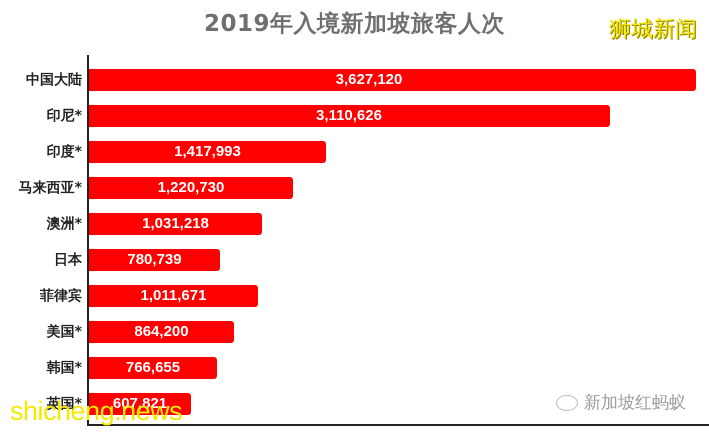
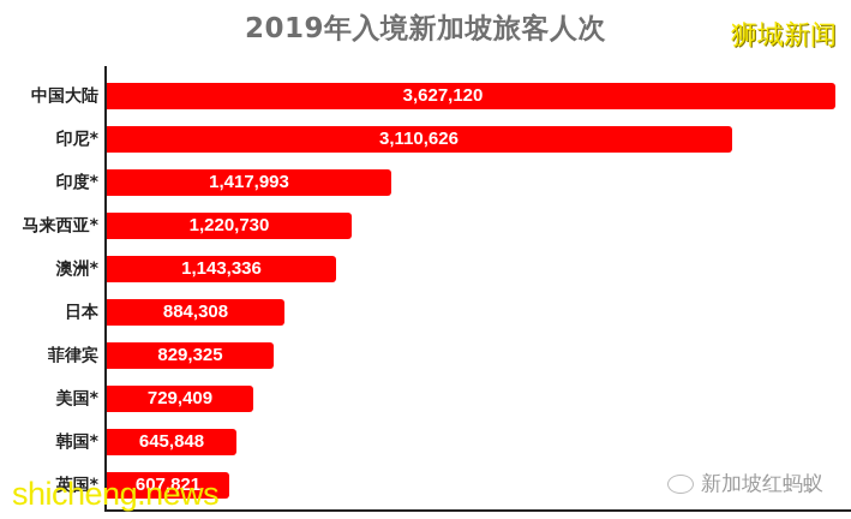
澳洲*: 1,031,218 -> 1,143,336
日本: 780,739 -> 884,308
菲律宾: 1,011,671 -> 829,325
美国*: 864,200 -> 729,409
韩国*: 766,655 -> 645,848
